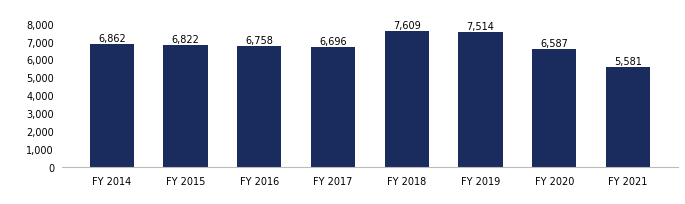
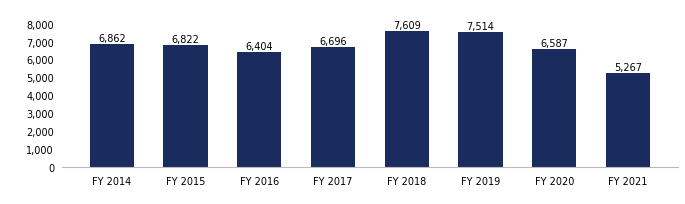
FY 2016: 6,758 -> 6,404
FY 2021: 5,581 -> 5,267
